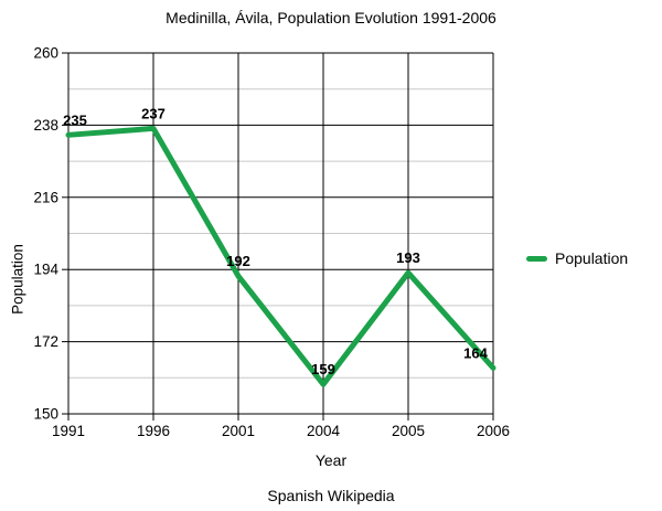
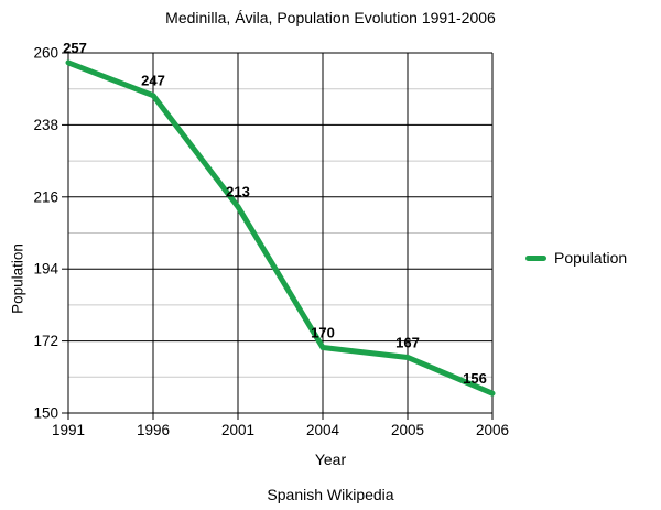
1991: 235 -> 257
1996: 237 -> 247
2001: 192 -> 213
2004: 159 -> 170
2005: 193 -> 167
2006: 164 -> 156
